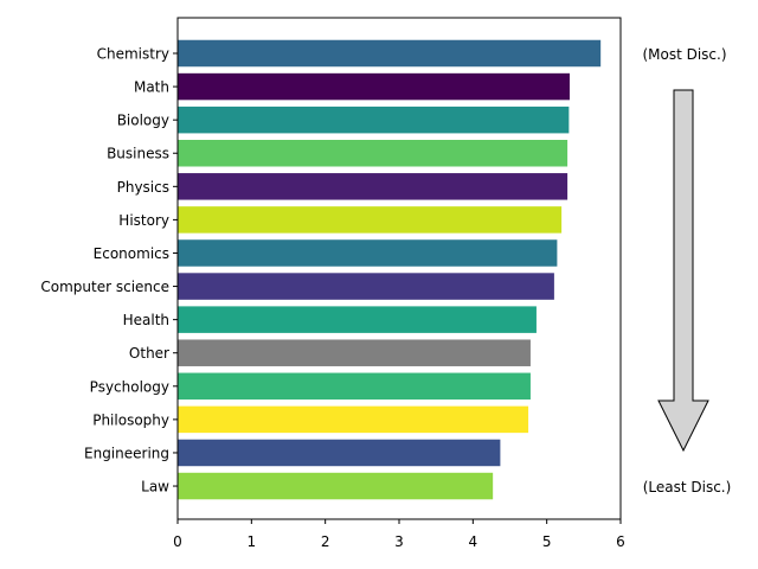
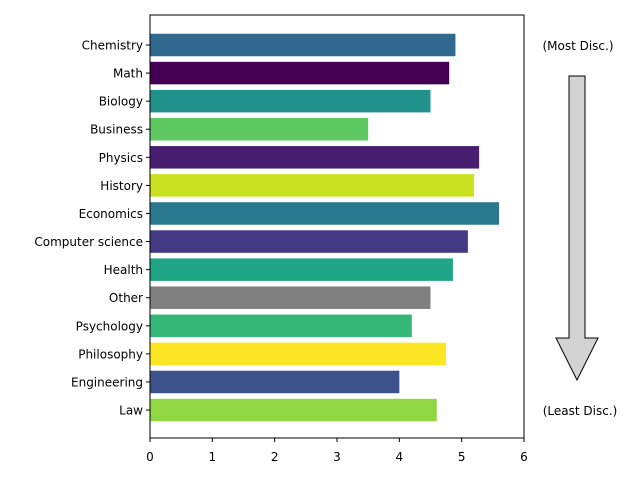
Chemistry: 5.7 -> 4.9
Math: 5.3 -> 4.8
Biology: 5.3 -> 4.5
Business: 5.3 -> 3.5
Economics: 5.1 -> 5.6
Other: 4.8 -> 4.5
Psychology: 4.8 -> 4.2
Engineering: 4.4 -> 4.0
Law: 4.3 -> 4.6
